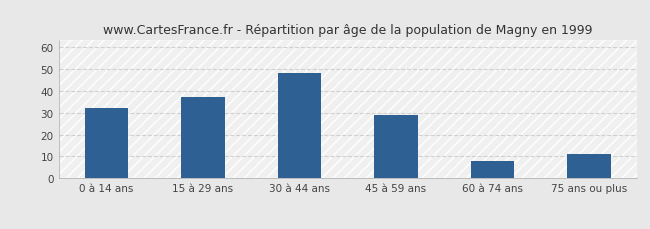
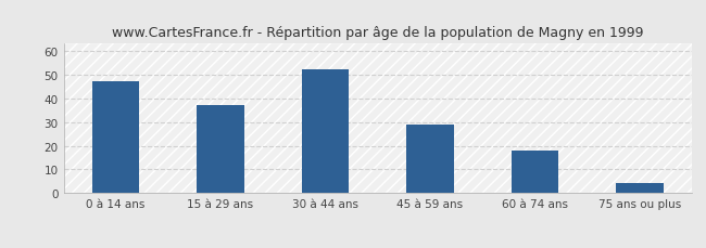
0 à 14 ans: 32.0 -> 47.0
30 à 44 ans: 48.0 -> 52.0
60 à 74 ans: 8.0 -> 18.0
75 ans ou plus: 11.0 -> 4.5
